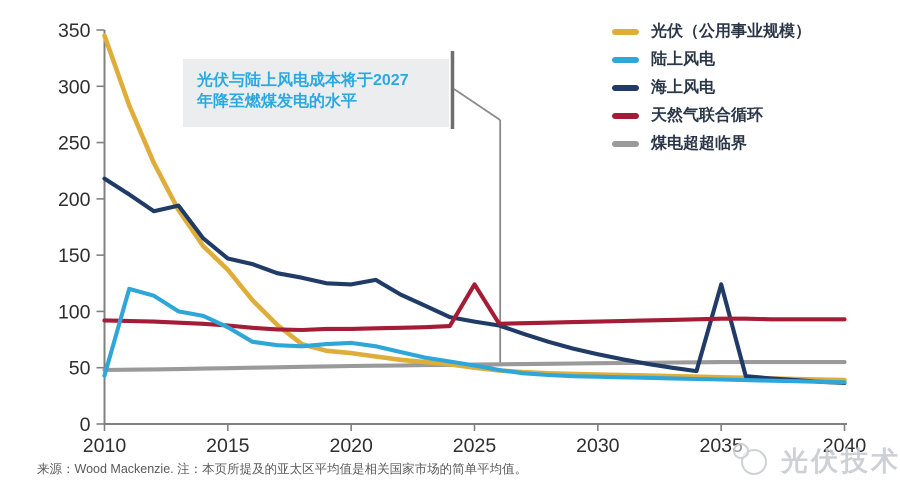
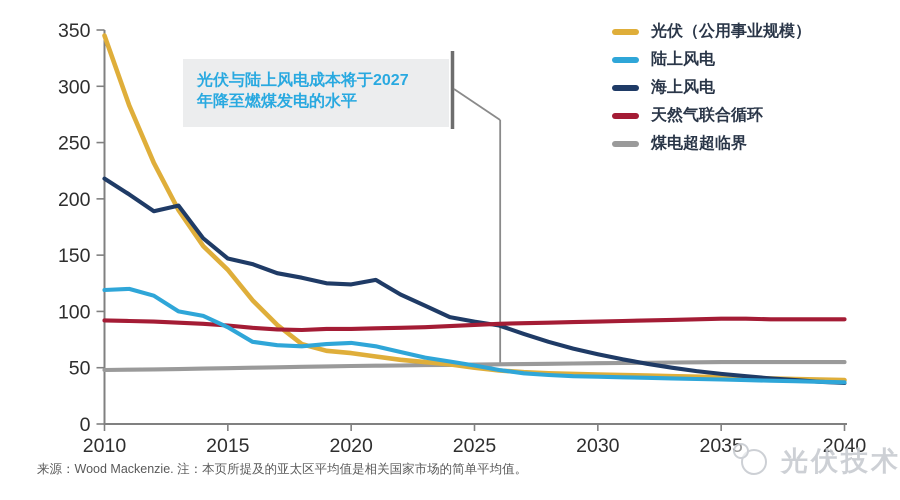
陆上风电/2010: 43 -> 119
天然气联合循环/2025: 124 -> 88
海上风电/2035: 124 -> 44
